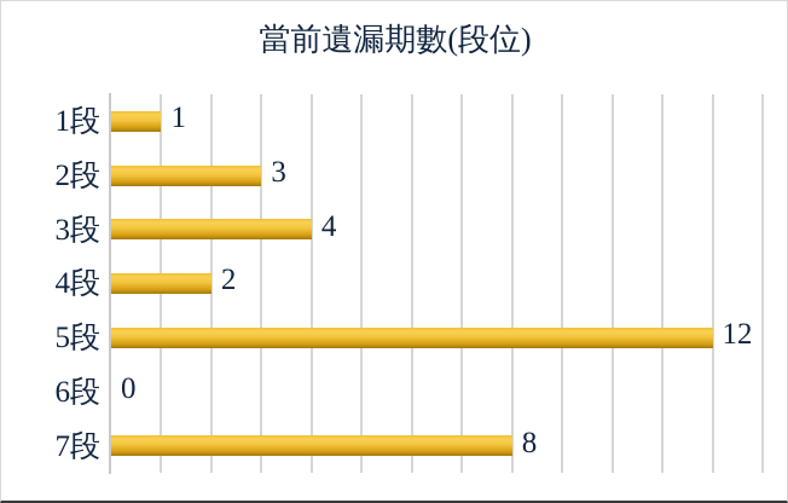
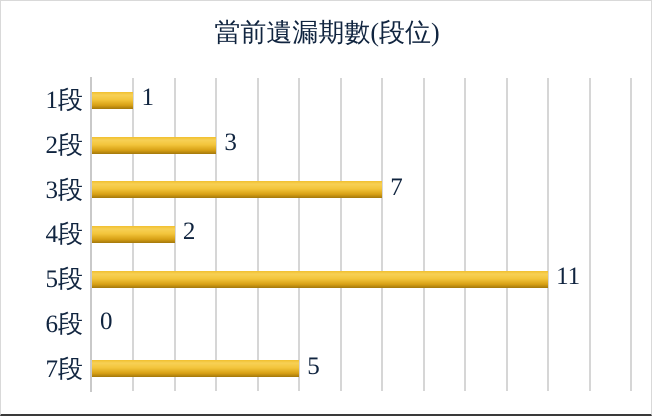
3段: 4 -> 7
5段: 12 -> 11
7段: 8 -> 5
